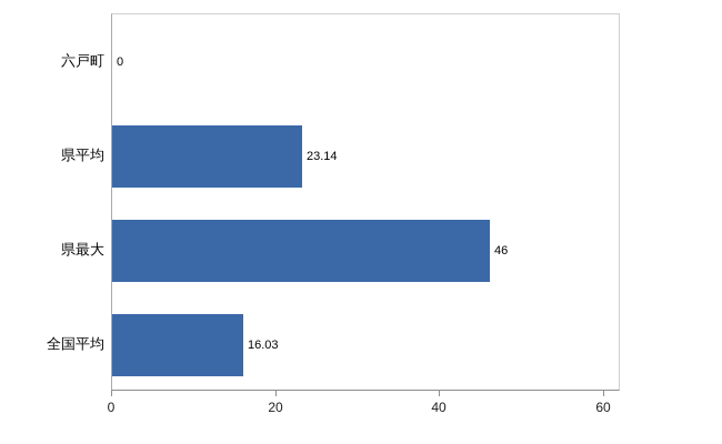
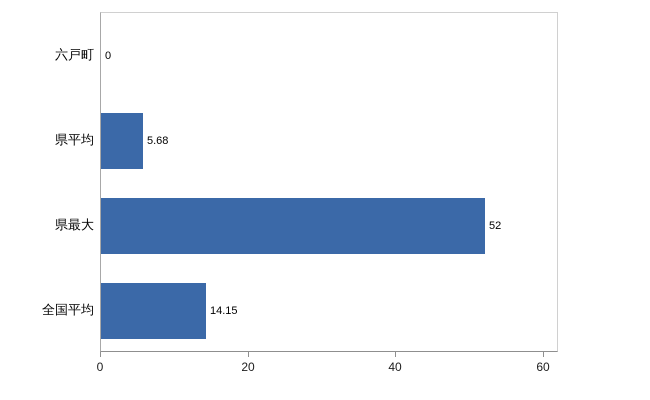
県平均: 23.14 -> 5.68
県最大: 46 -> 52
全国平均: 16.03 -> 14.15
